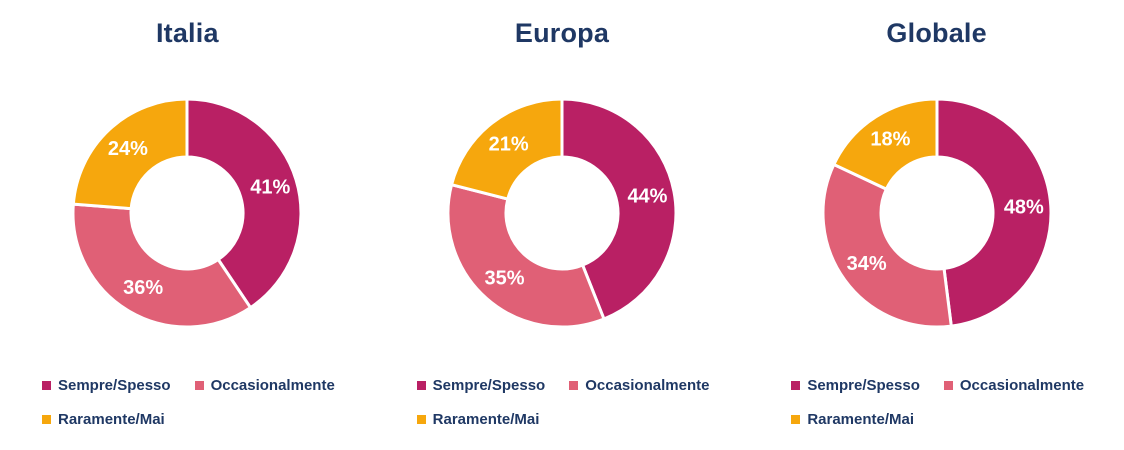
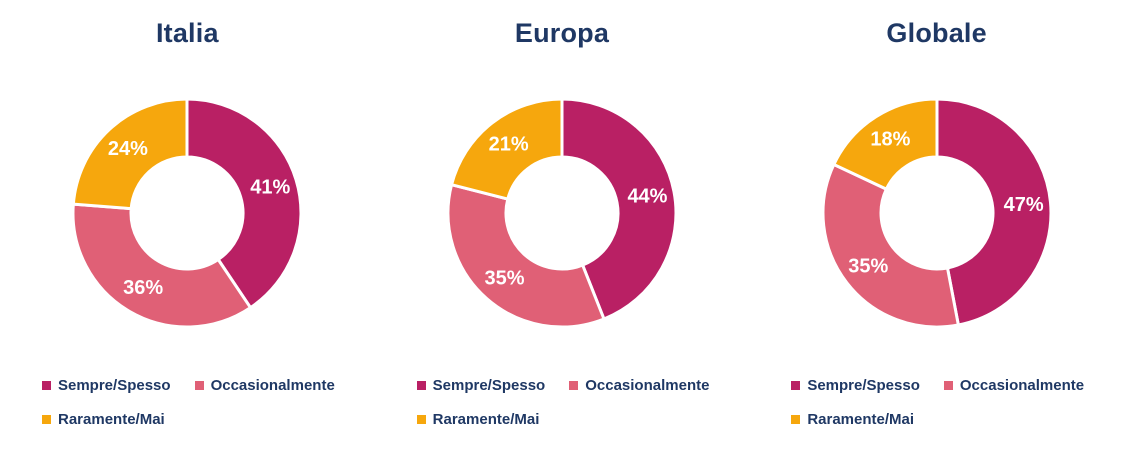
Globale/Sempre/Spesso: 48% -> 47%
Globale/Occasionalmente: 34% -> 35%
